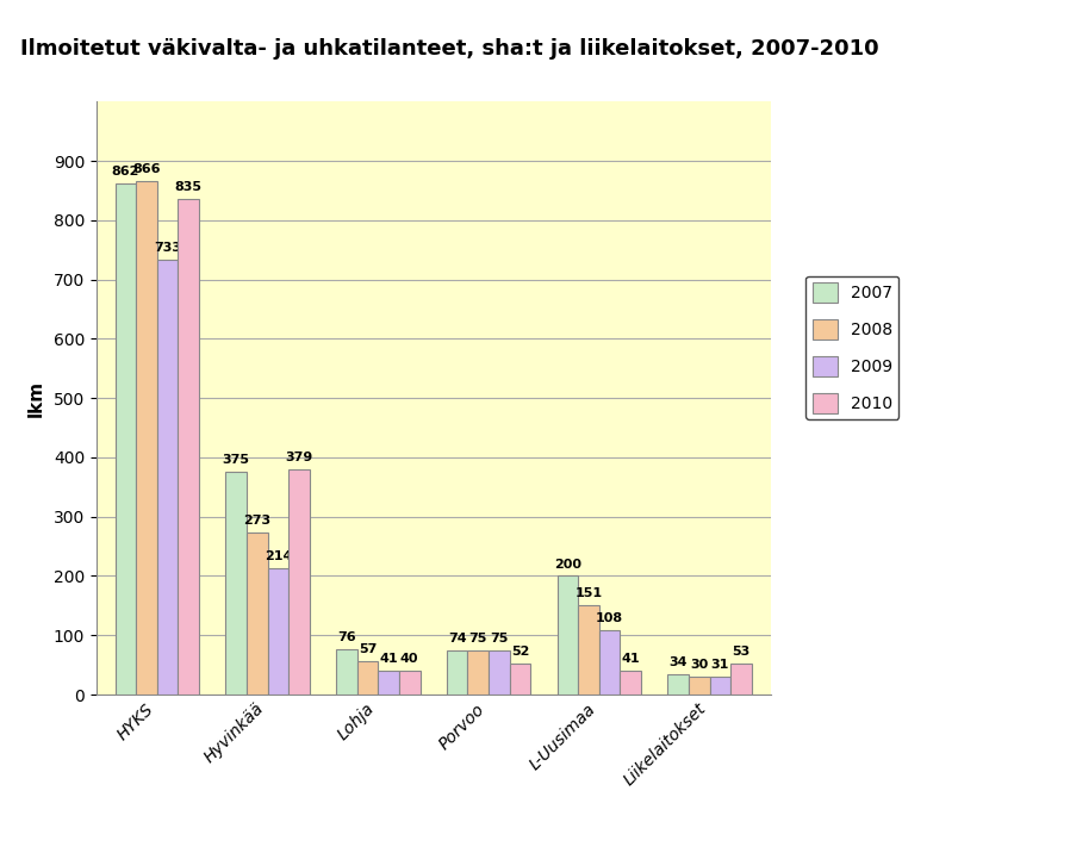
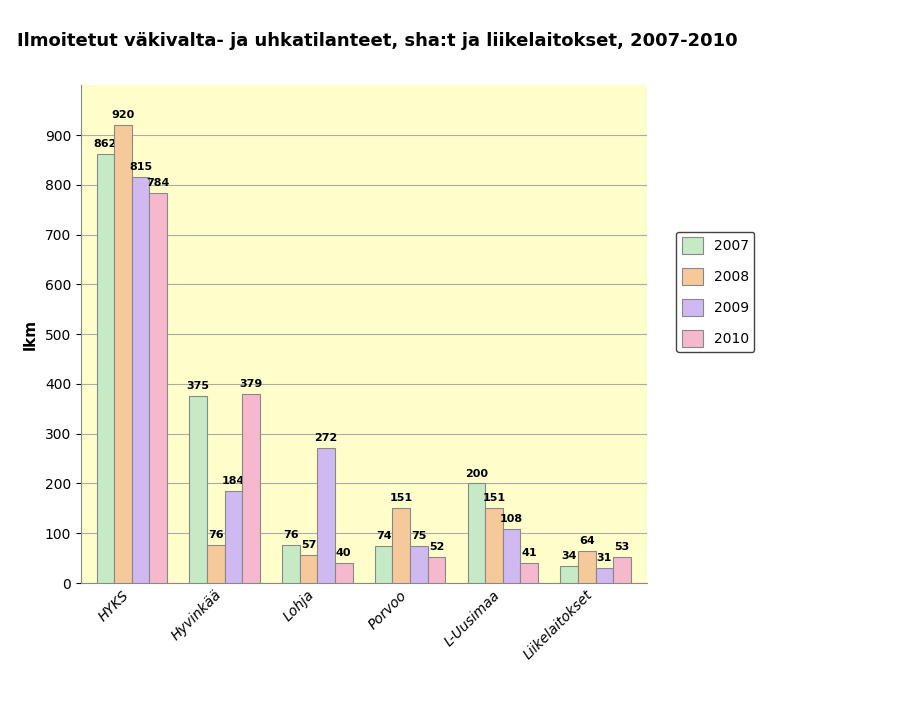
2008/HYKS: 866 -> 920
2009/HYKS: 733 -> 815
2010/HYKS: 835 -> 784
2008/Hyvinkää: 273 -> 76
2009/Hyvinkää: 214 -> 184
2009/Lohja: 41 -> 272
2008/Porvoo: 75 -> 151
2008/Liikelaitokset: 30 -> 64
